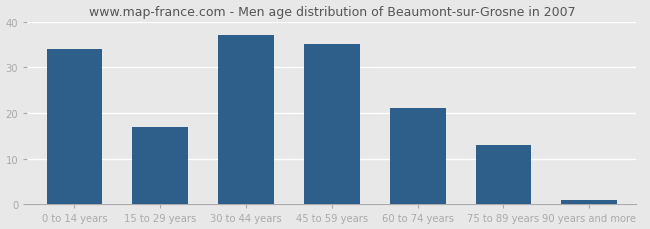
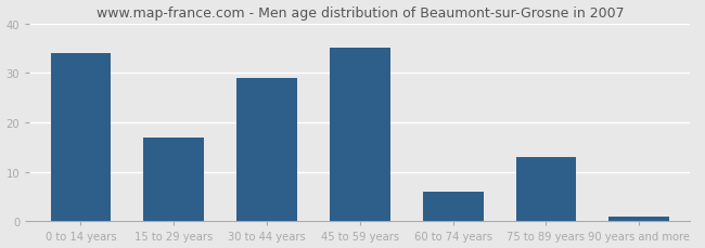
30 to 44 years: 37 -> 29
60 to 74 years: 21 -> 6
